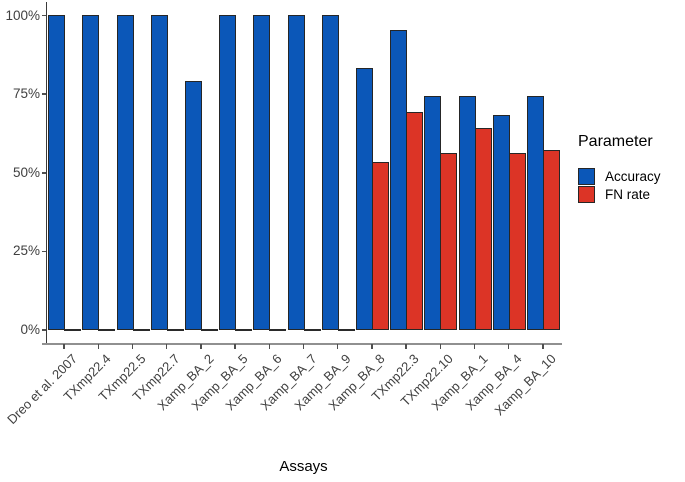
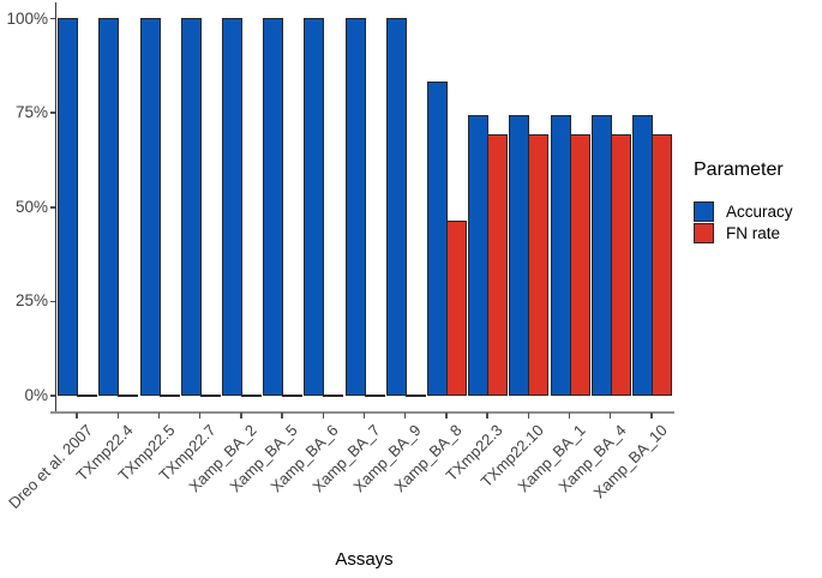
Accuracy/Xamp_BA_2: 79% -> 100%
FN rate/Xamp_BA_8: 53% -> 46%
Accuracy/TXmp22.3: 95% -> 74%
FN rate/TXmp22.10: 56% -> 69%
FN rate/Xamp_BA_1: 64% -> 69%
Accuracy/Xamp_BA_4: 68% -> 74%
FN rate/Xamp_BA_4: 56% -> 69%
FN rate/Xamp_BA_10: 57% -> 69%
